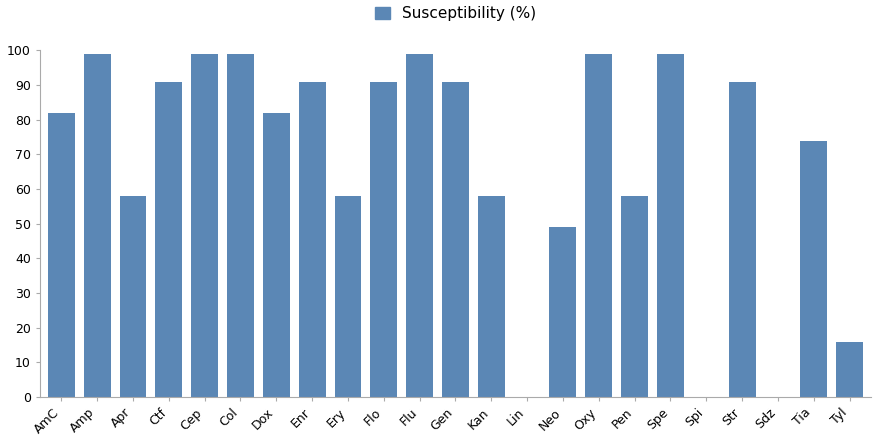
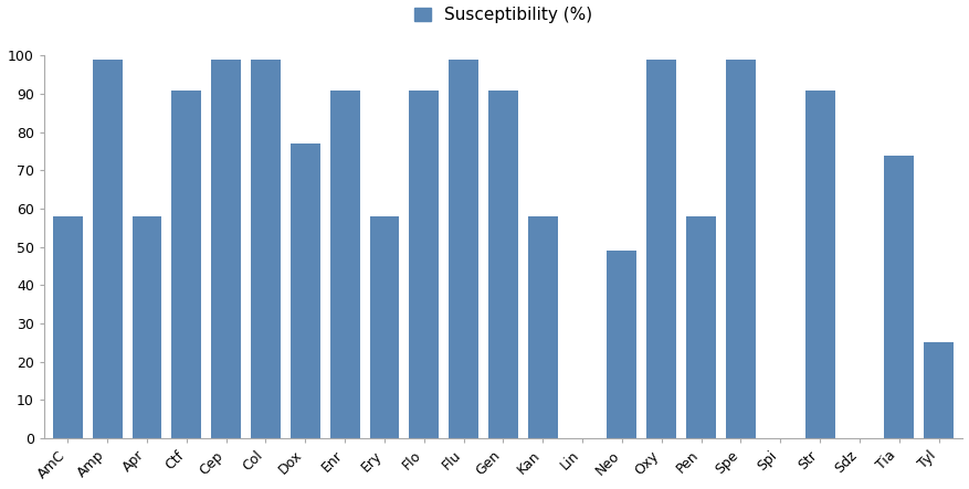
AmC: 82 -> 58
Dox: 82 -> 77
Tyl: 16 -> 25
